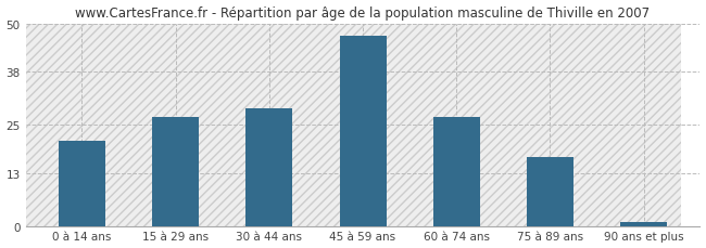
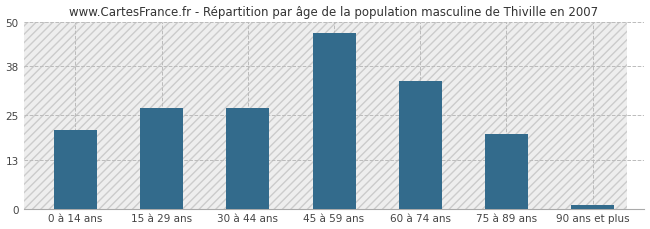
30 à 44 ans: 29 -> 27
60 à 74 ans: 27 -> 34
75 à 89 ans: 17 -> 20
